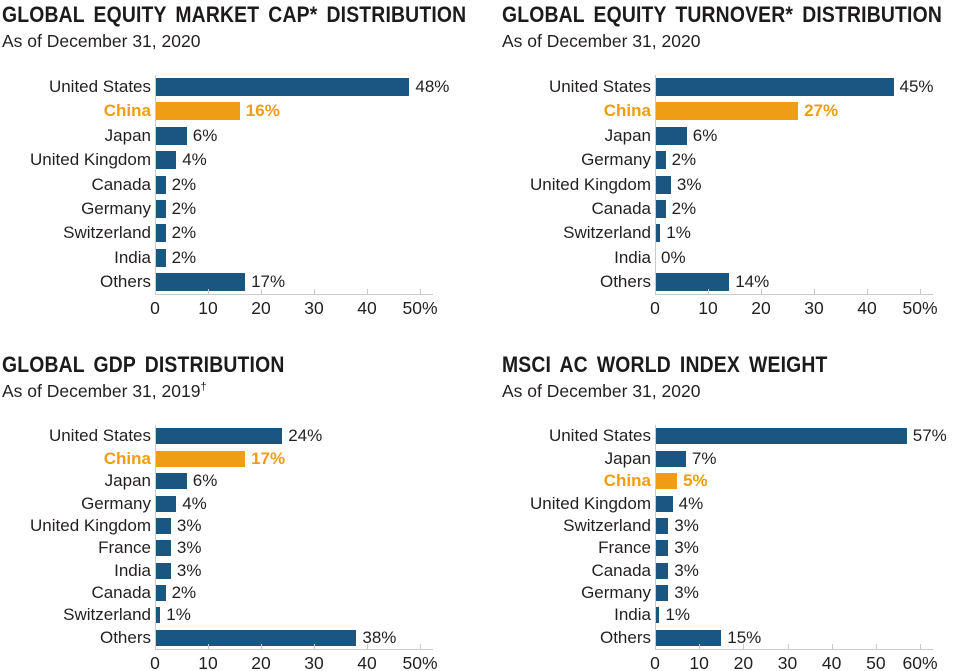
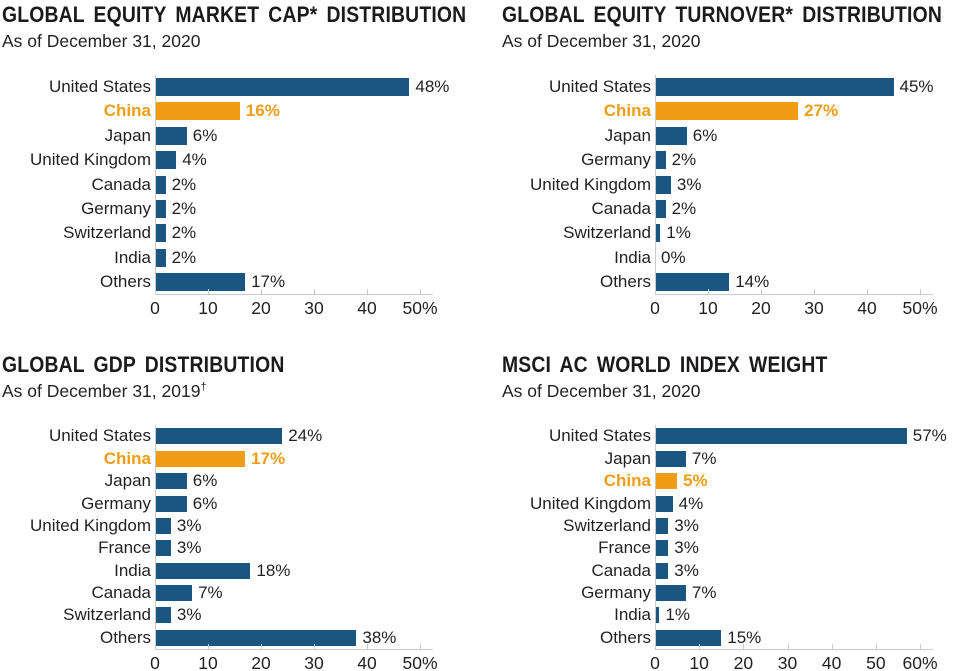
GLOBAL GDP DISTRIBUTION/Germany: 4% -> 6%
GLOBAL GDP DISTRIBUTION/India: 3% -> 18%
GLOBAL GDP DISTRIBUTION/Canada: 2% -> 7%
GLOBAL GDP DISTRIBUTION/Switzerland: 1% -> 3%
MSCI AC WORLD INDEX WEIGHT/Germany: 3% -> 7%
